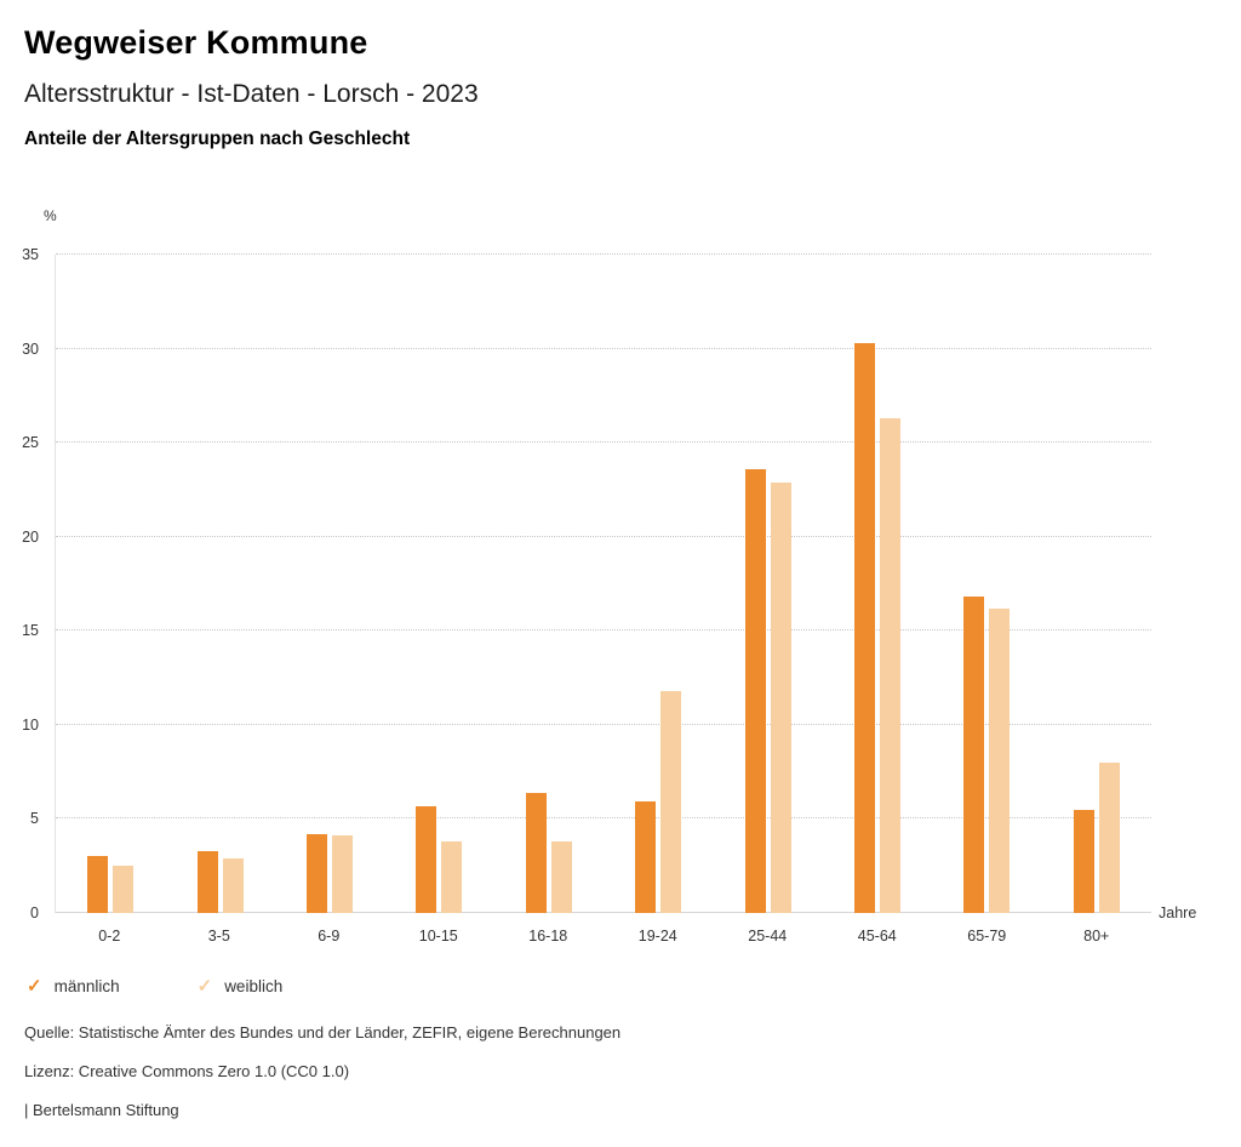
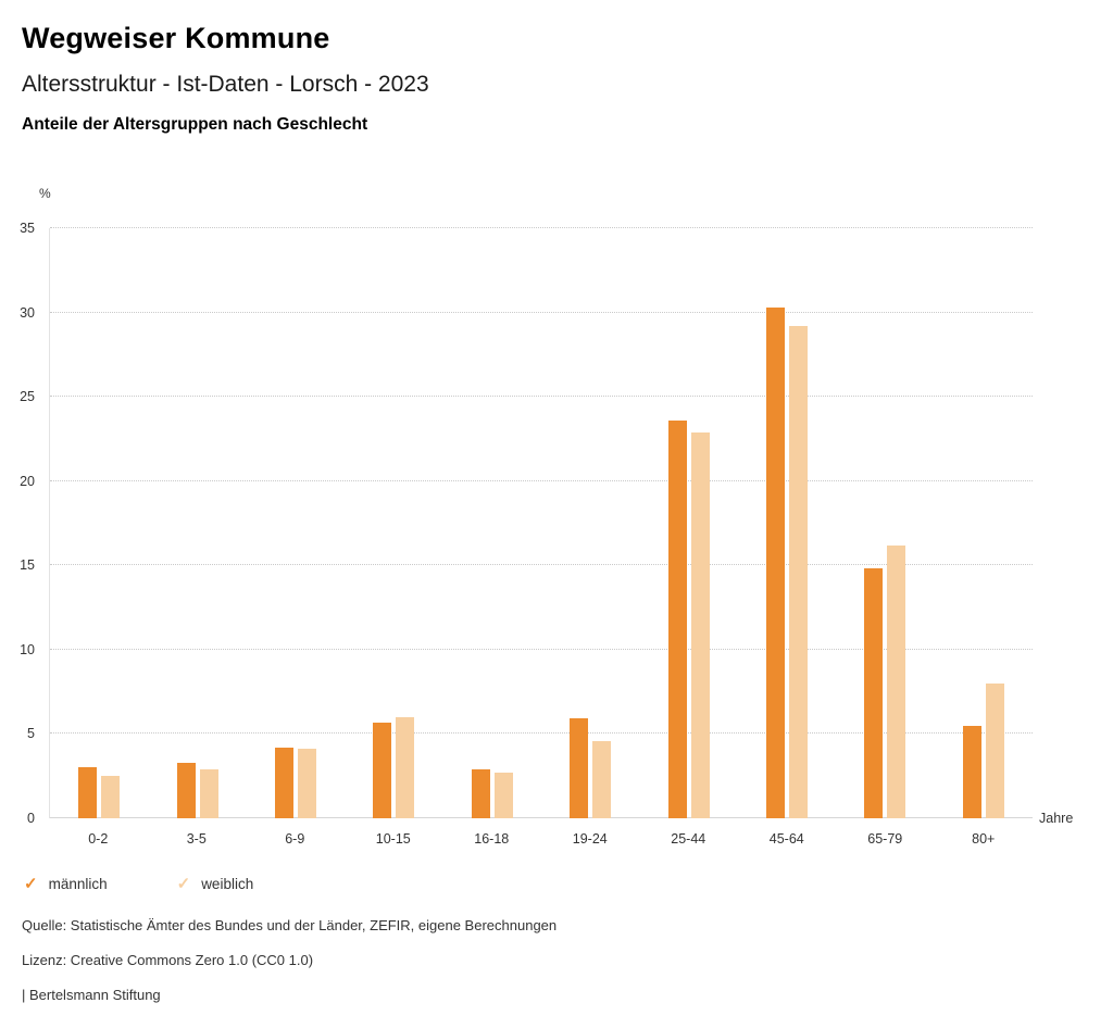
weiblich/10-15: 3.8 -> 6.0
männlich/16-18: 6.4 -> 2.9
weiblich/16-18: 3.8 -> 2.7
weiblich/19-24: 11.8 -> 4.6
weiblich/45-64: 26.3 -> 29.2
männlich/65-79: 16.8 -> 14.8
